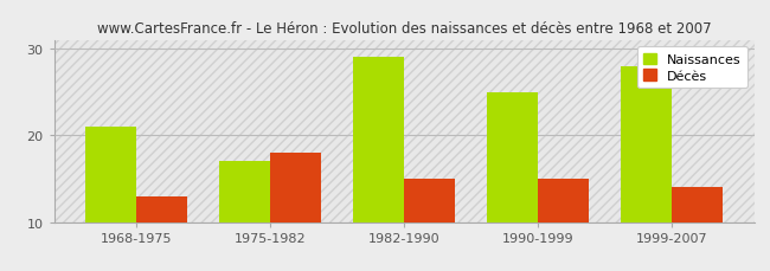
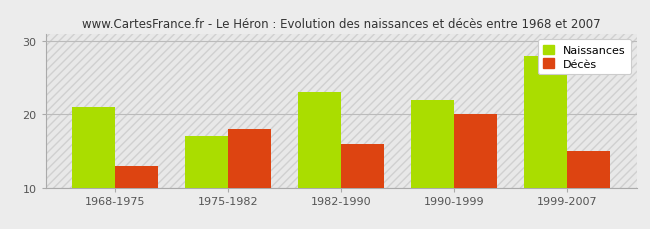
Naissances/1982-1990: 29 -> 23
Décès/1982-1990: 15 -> 16
Naissances/1990-1999: 25 -> 22
Décès/1990-1999: 15 -> 20
Décès/1999-2007: 14 -> 15
